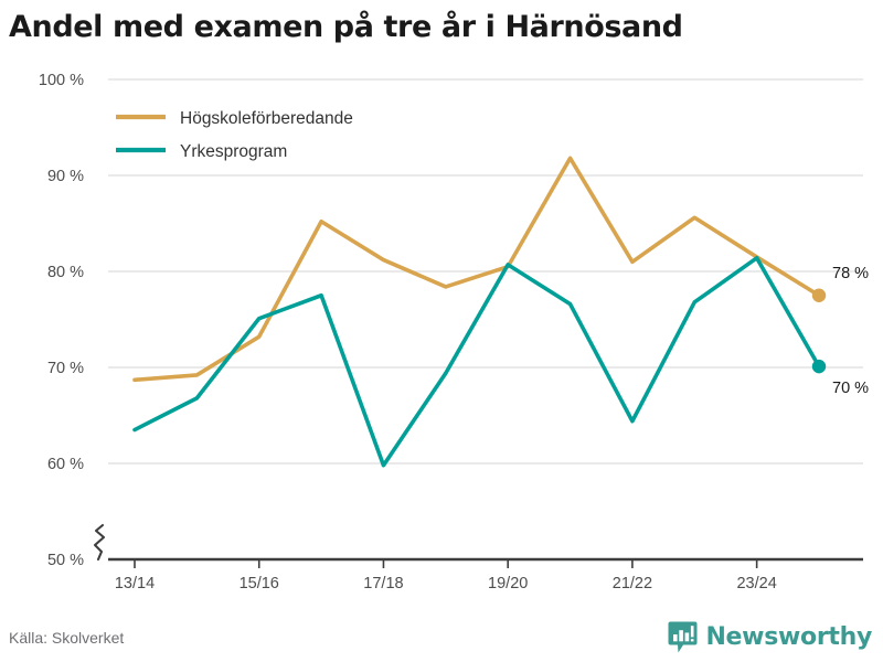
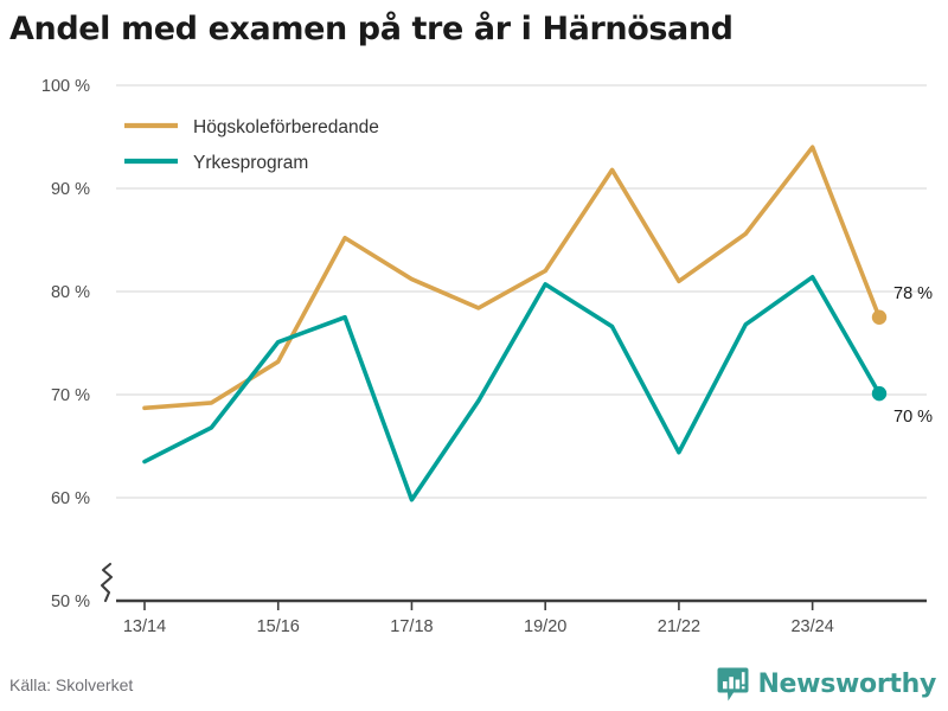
Högskoleförberedande/19/20: 80% -> 82%
Högskoleförberedande/23/24: 82% -> 94%
